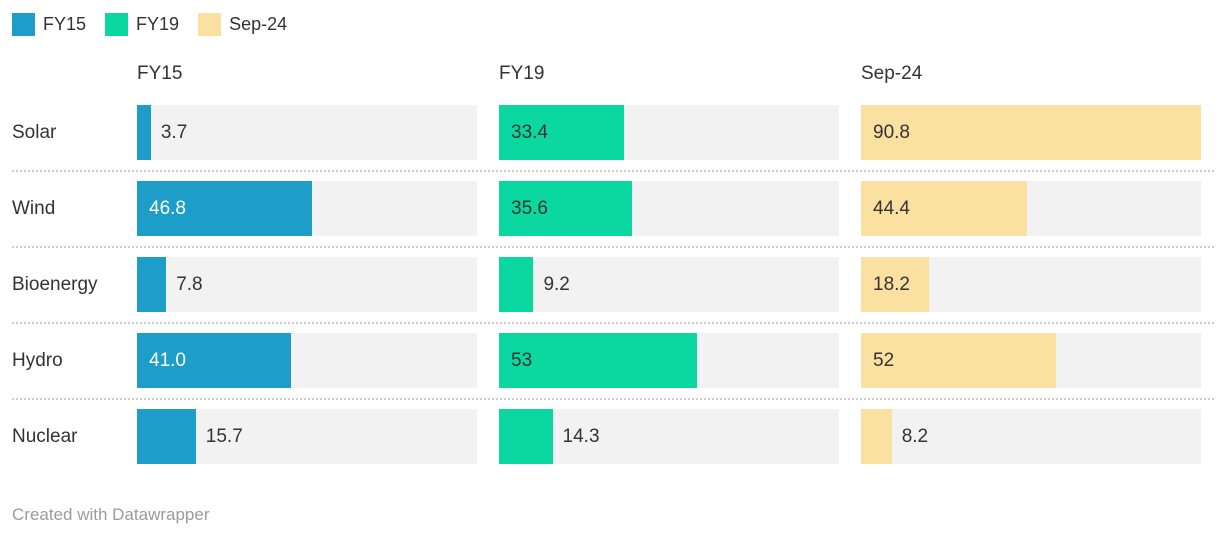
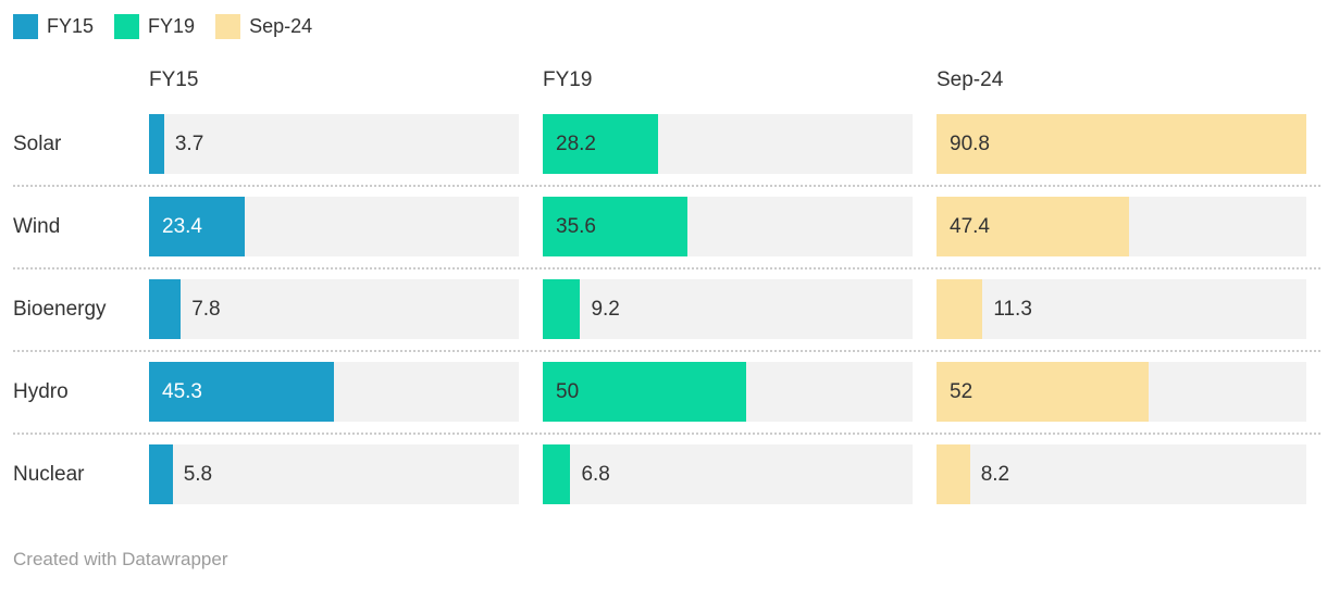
FY19/Solar: 33.4 -> 28.2
FY15/Wind: 46.8 -> 23.4
Sep-24/Wind: 44.4 -> 47.4
Sep-24/Bioenergy: 18.2 -> 11.3
FY15/Hydro: 41.0 -> 45.3
FY19/Hydro: 53 -> 50
FY15/Nuclear: 15.7 -> 5.8
FY19/Nuclear: 14.3 -> 6.8
